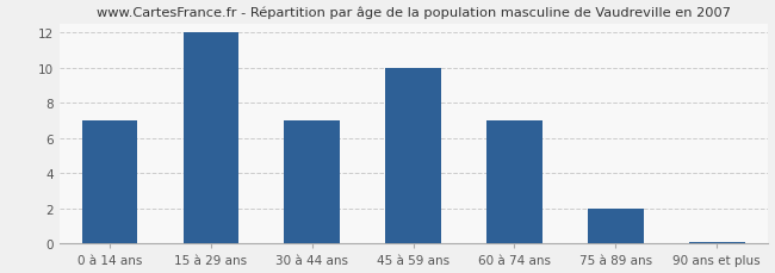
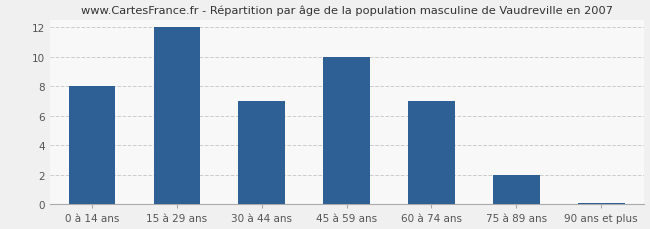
0 à 14 ans: 7.0 -> 8.0
